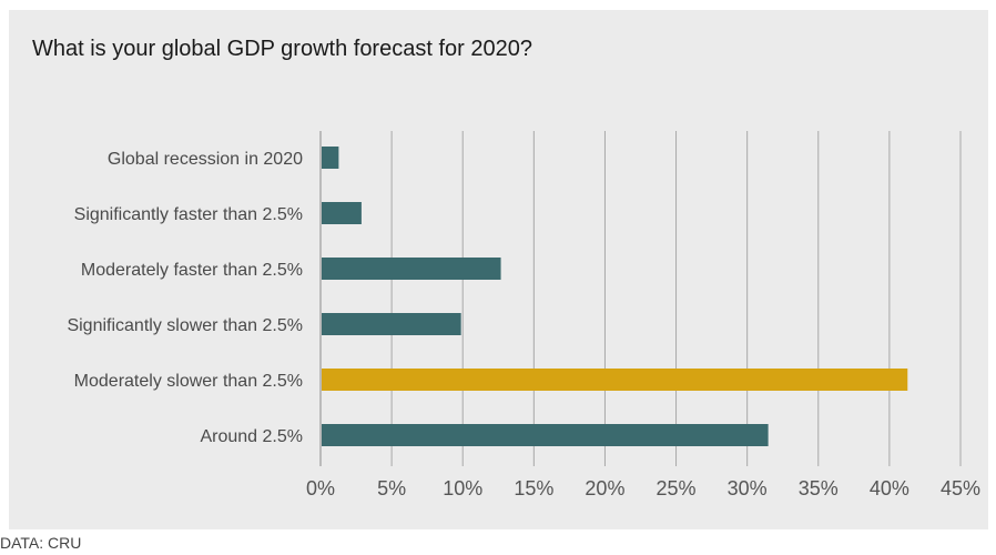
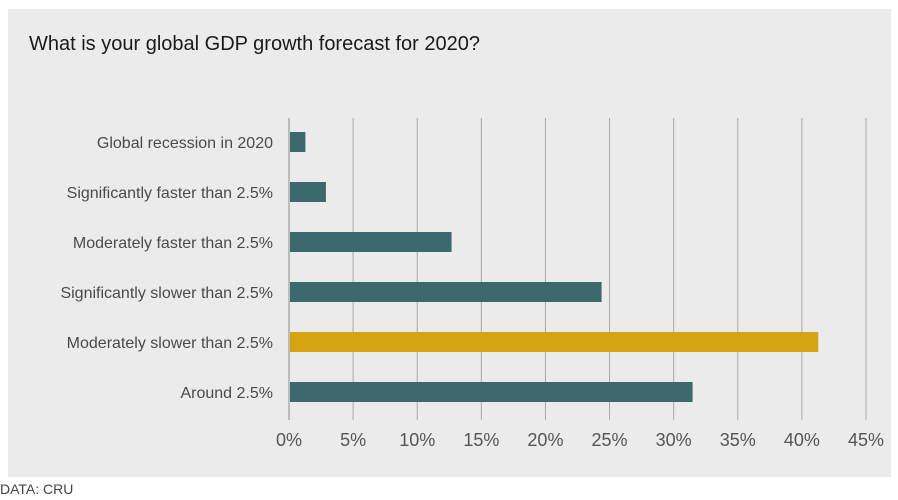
Significantly slower than 2.5%: 9.8% -> 24.3%
